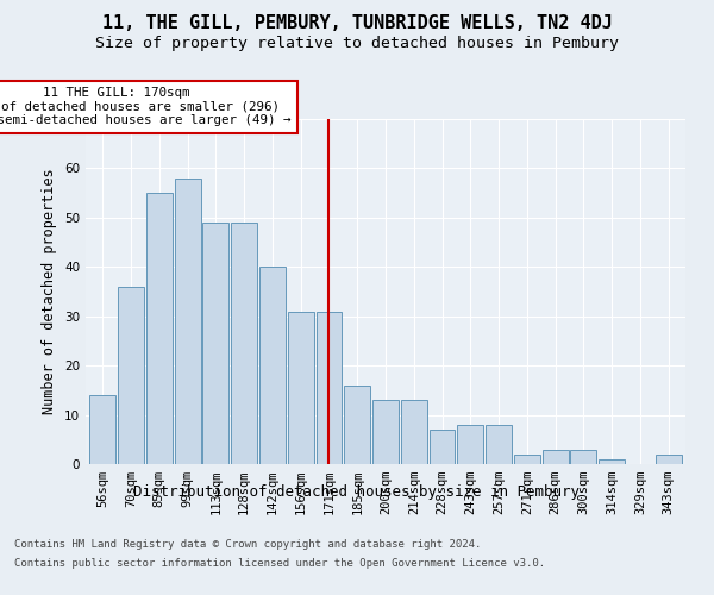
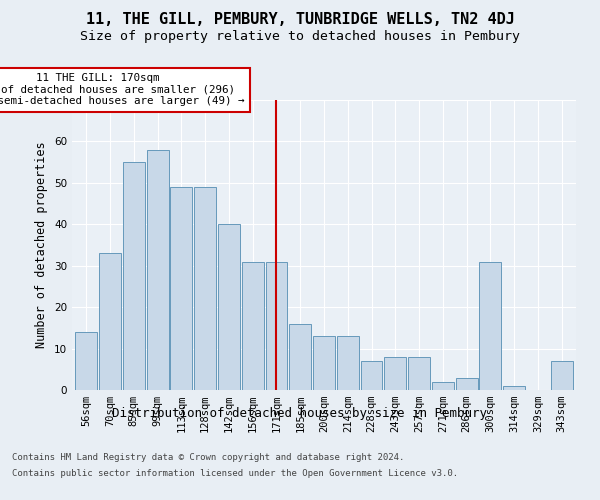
70sqm: 36 -> 33
300sqm: 3 -> 31
343sqm: 2 -> 7
